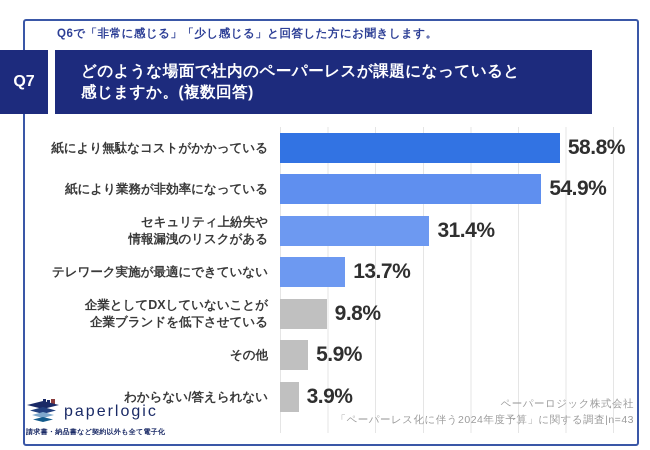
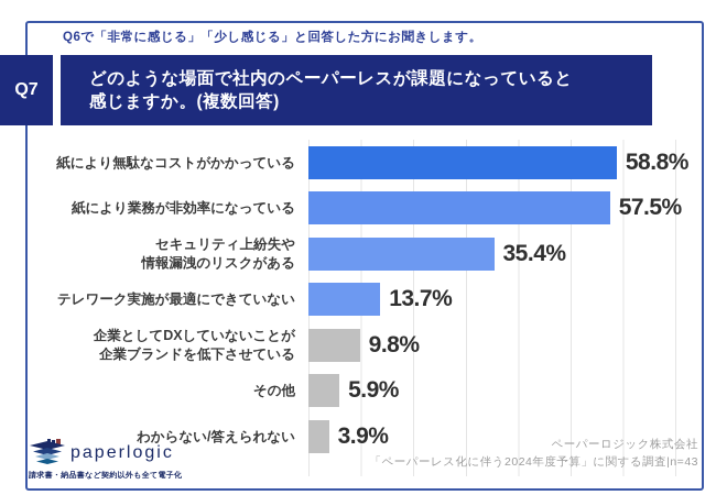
紙により業務が非効率になっている: 54.9% -> 57.5%
セキュリティ上紛失や 情報漏洩のリスクがある: 31.4% -> 35.4%
